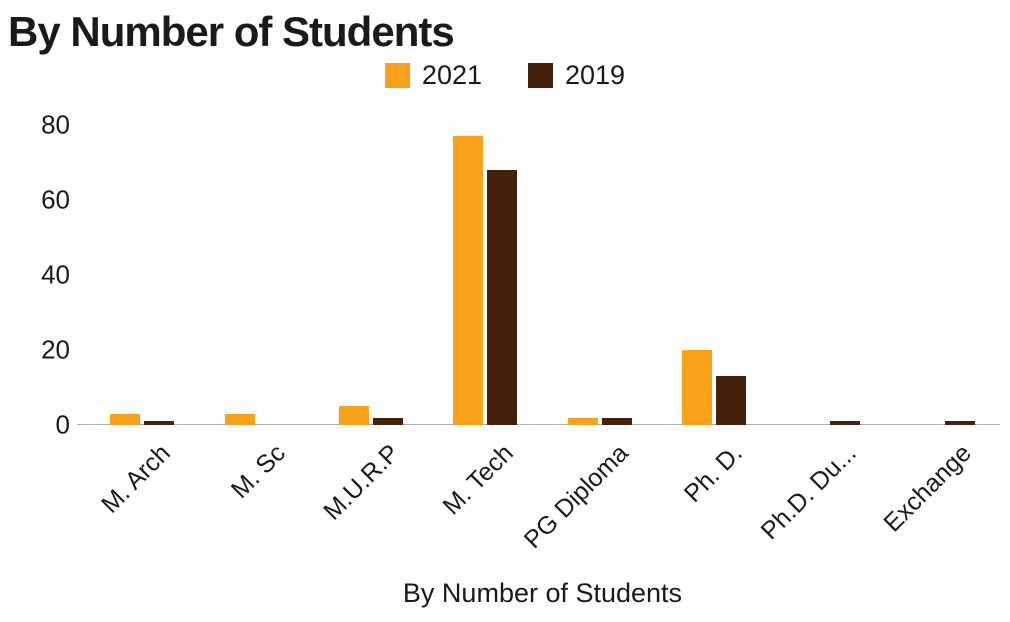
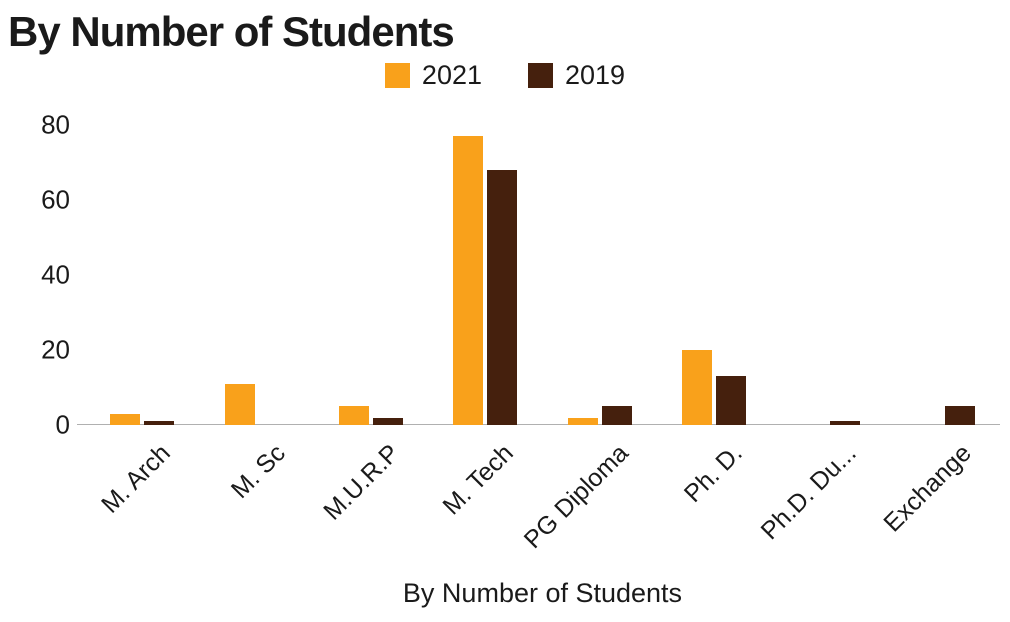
2021/M. Sc: 3 -> 11
2019/PG Diploma: 2 -> 5
2019/Exchange: 1 -> 5
